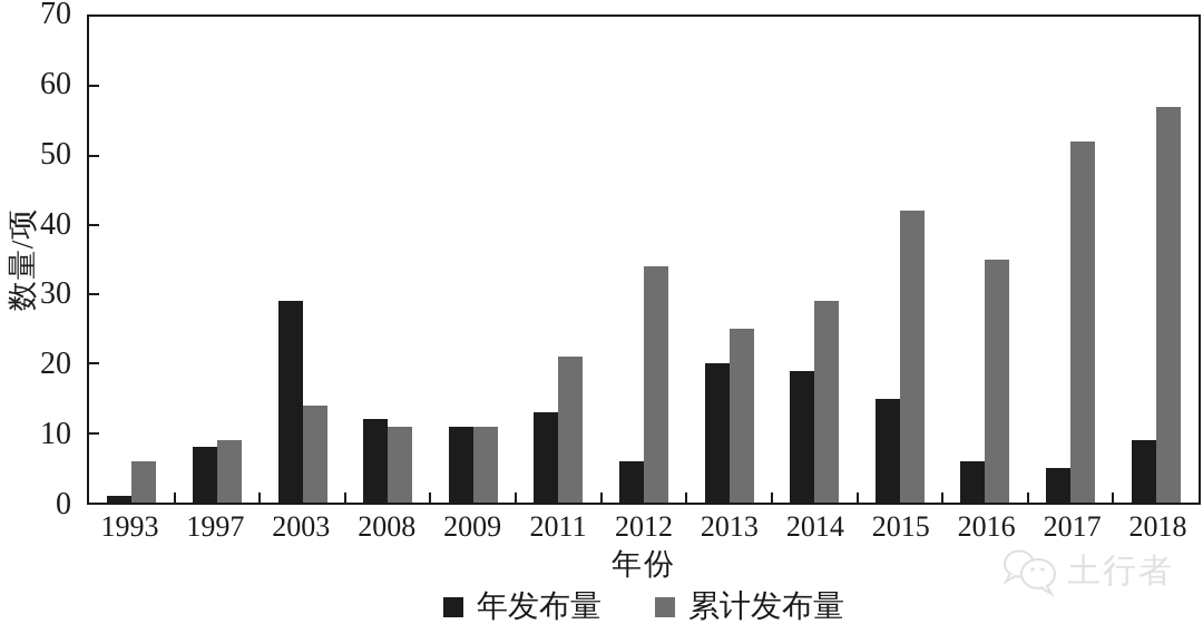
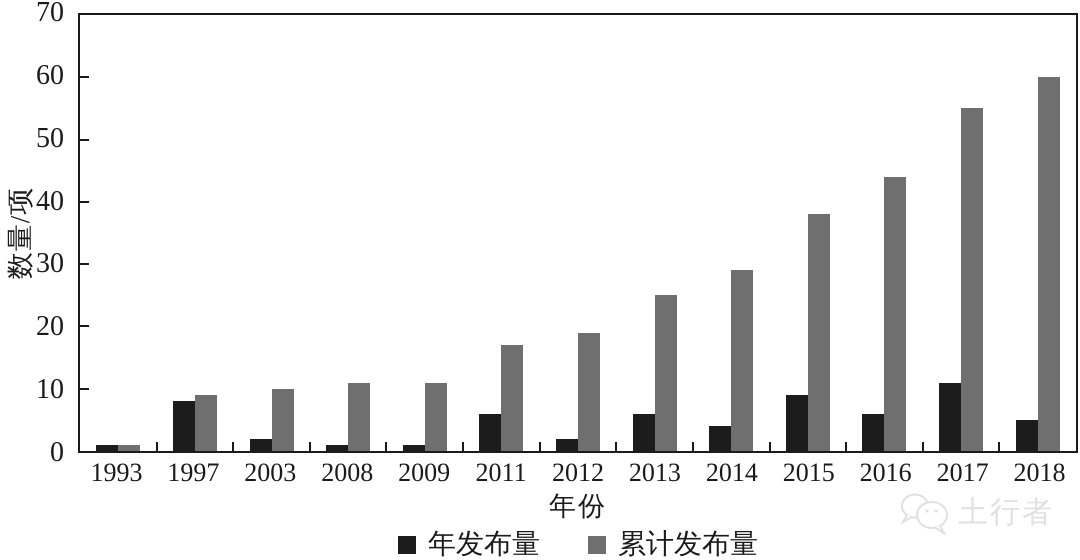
累计发布量/1993: 6 -> 1
年发布量/2003: 29 -> 2
累计发布量/2003: 14 -> 10
年发布量/2008: 12 -> 1
年发布量/2009: 11 -> 1
年发布量/2011: 13 -> 6
累计发布量/2011: 21 -> 17
年发布量/2012: 6 -> 2
累计发布量/2012: 34 -> 19
年发布量/2013: 20 -> 6
年发布量/2014: 19 -> 4
年发布量/2015: 15 -> 9
累计发布量/2015: 42 -> 38
累计发布量/2016: 35 -> 44
年发布量/2017: 5 -> 11
累计发布量/2017: 52 -> 55
年发布量/2018: 9 -> 5
累计发布量/2018: 57 -> 60
